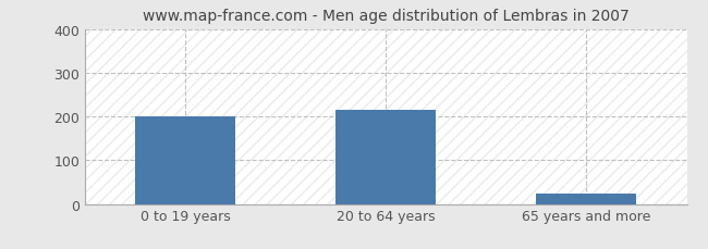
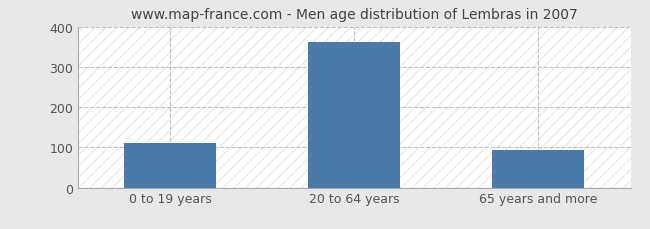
0 to 19 years: 200 -> 110
20 to 64 years: 215 -> 362
65 years and more: 25 -> 93
